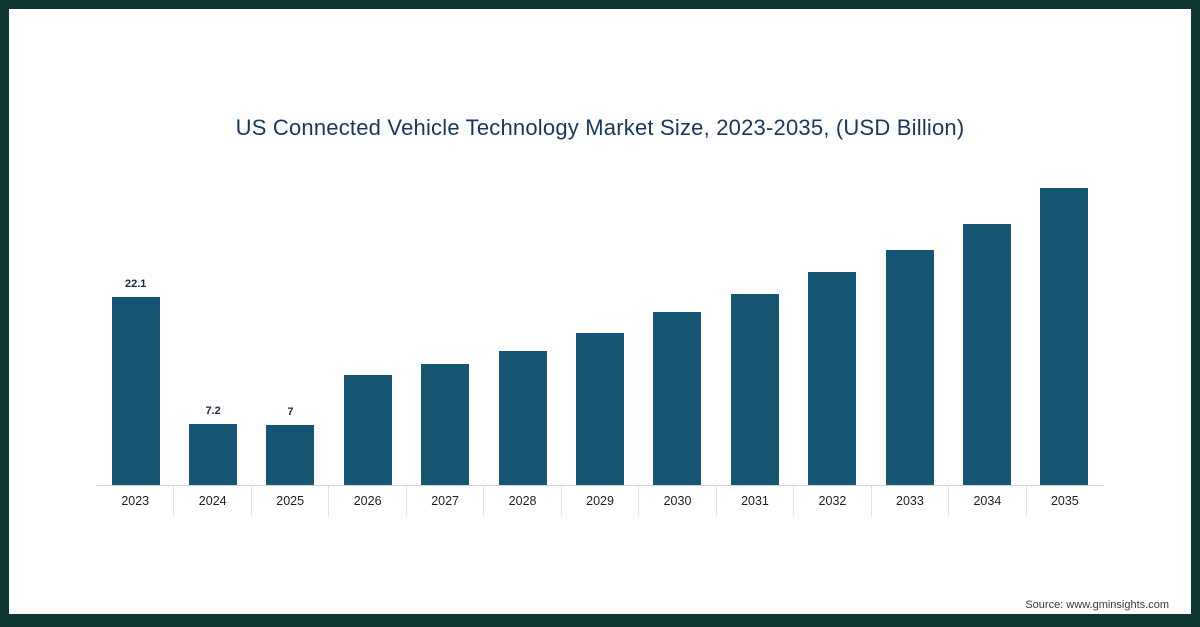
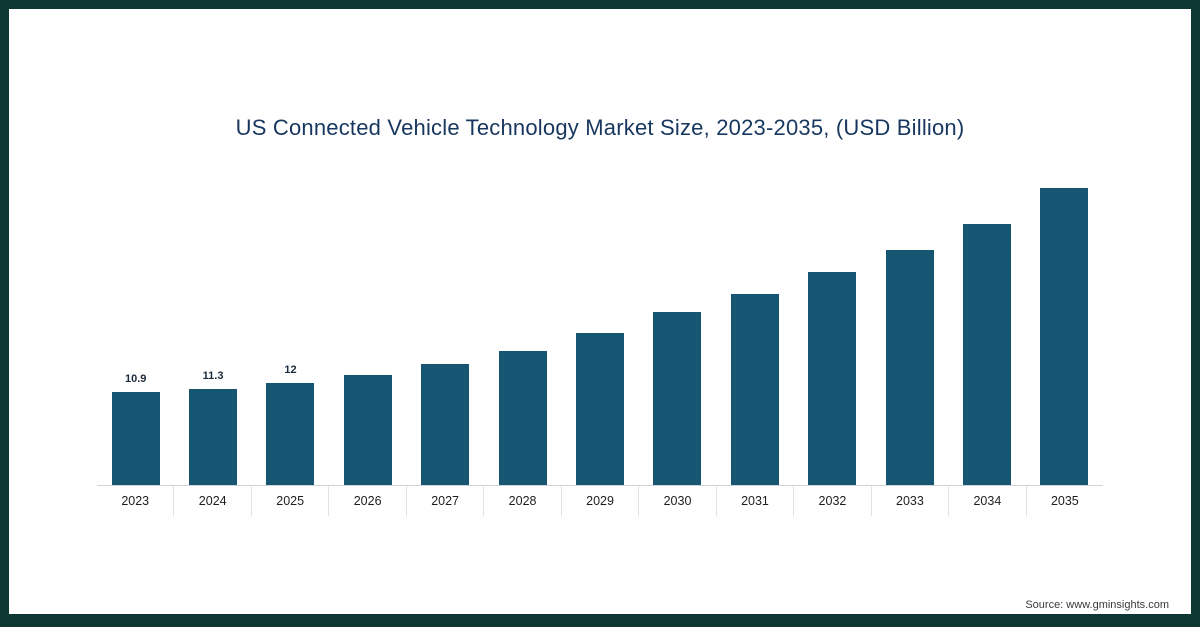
2023: 22.1 -> 10.9
2024: 7.2 -> 11.3
2025: 7 -> 12
